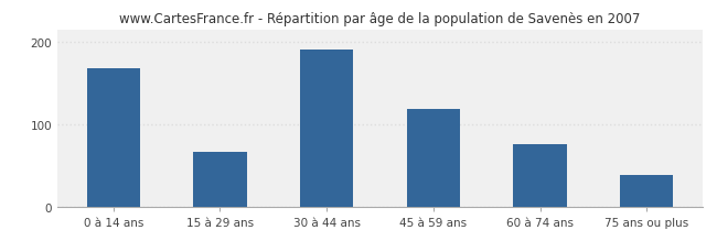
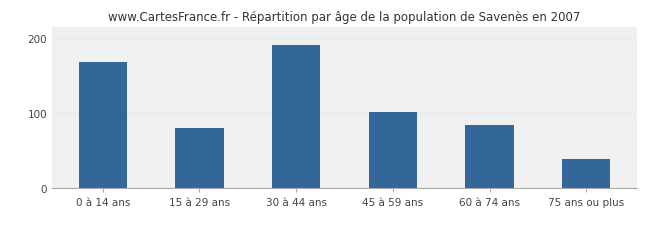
15 à 29 ans: 66 -> 80
45 à 59 ans: 118 -> 101
60 à 74 ans: 76 -> 83
